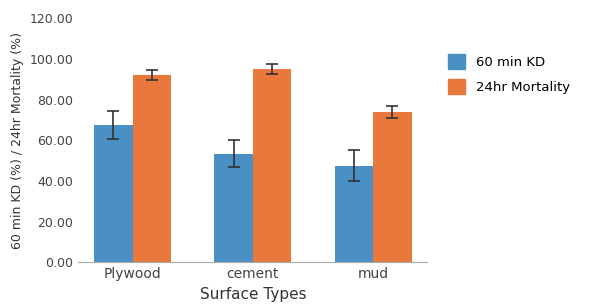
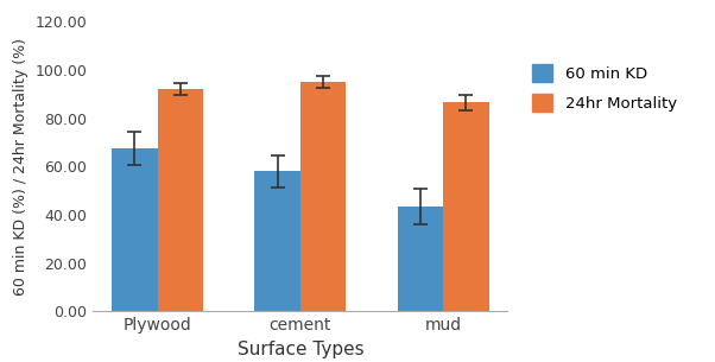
60 min KD/cement: 53.5 -> 58.0
60 min KD/mud: 47.5 -> 43.5
24hr Mortality/mud: 74.0 -> 86.5
